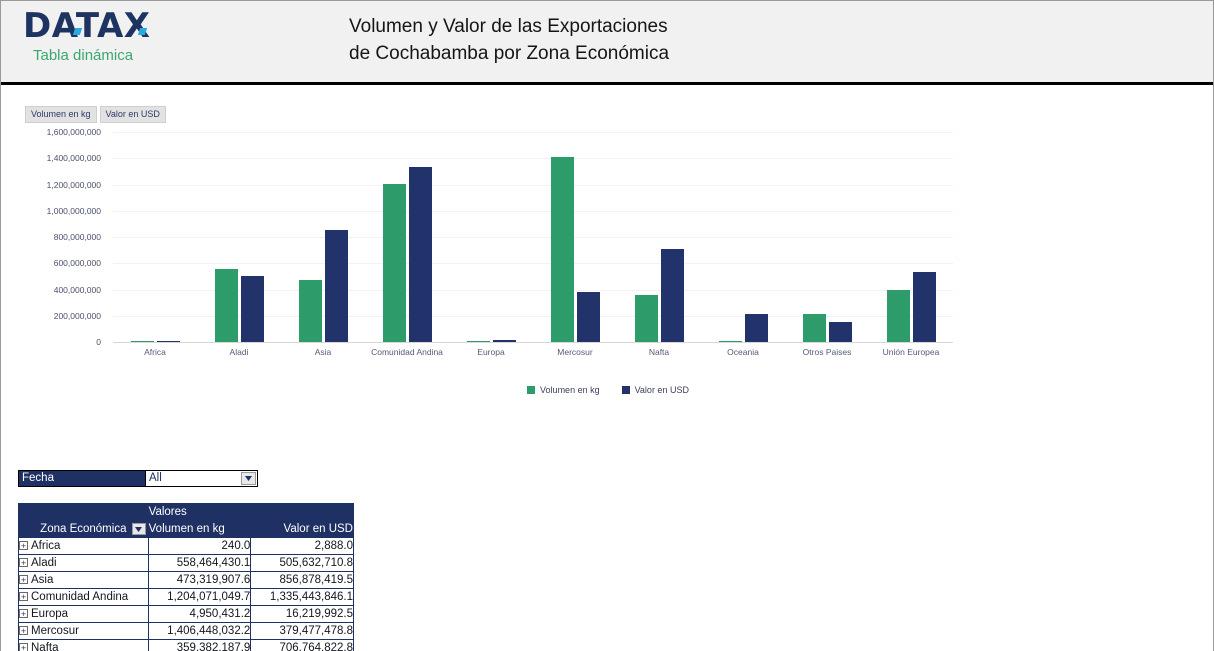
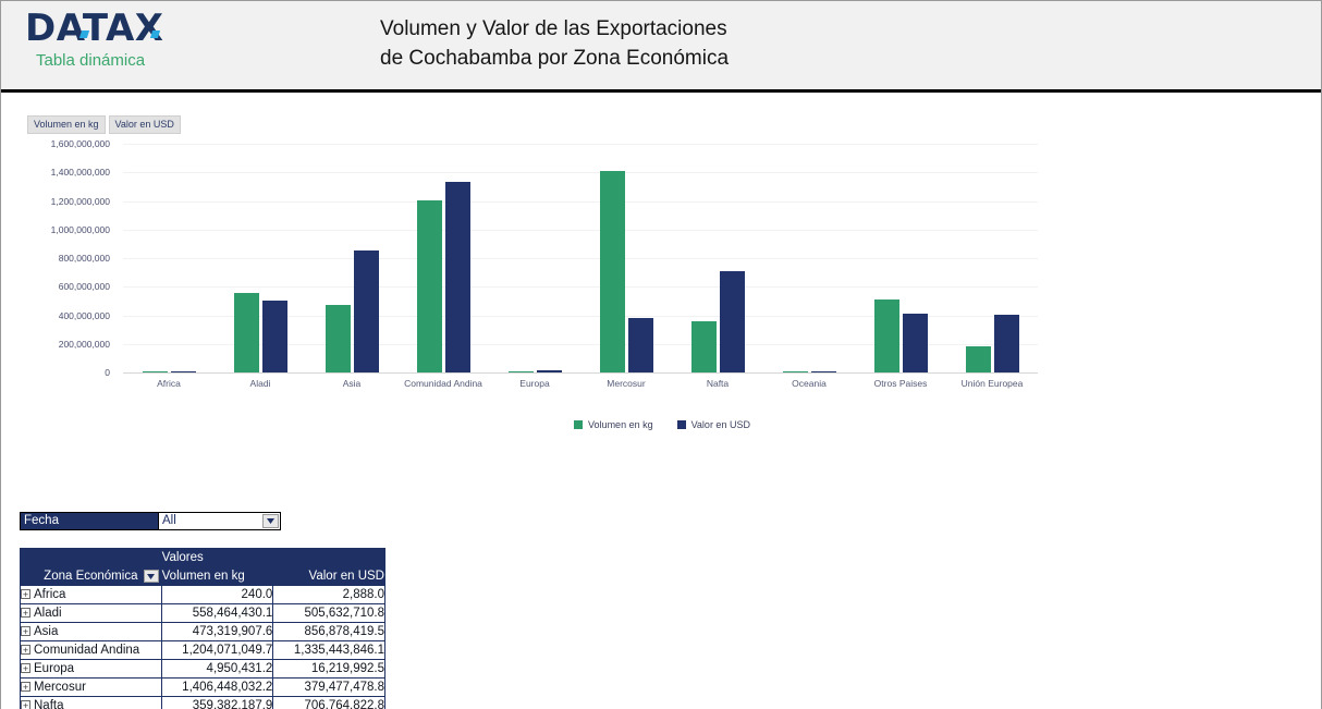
Valor en USD/Oceania: 210000000 -> 10000000
Volumen en kg/Otros Paises: 210000000 -> 510000000
Valor en USD/Otros Paises: 150000000 -> 410000000
Volumen en kg/Unión Europea: 400000000 -> 180000000
Valor en USD/Unión Europea: 530000000 -> 400000000
